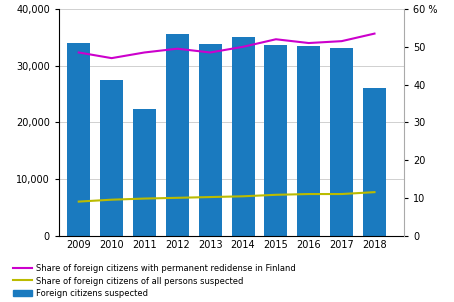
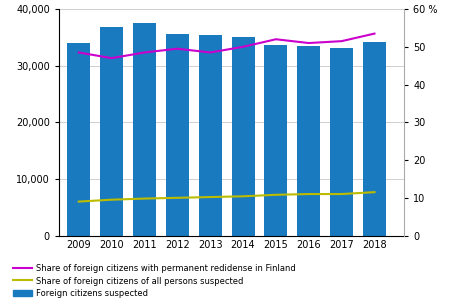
Foreign citizens suspected/2010: 27,400 -> 36,800
Foreign citizens suspected/2011: 22,400 -> 37,500
Foreign citizens suspected/2013: 33,800 -> 35,500
Foreign citizens suspected/2018: 26,000 -> 34,200
